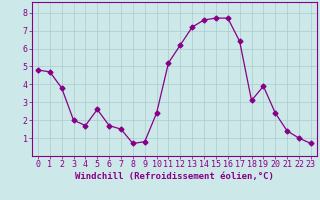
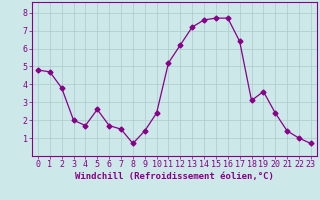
9: 0.8 -> 1.4
19: 3.9 -> 3.6
